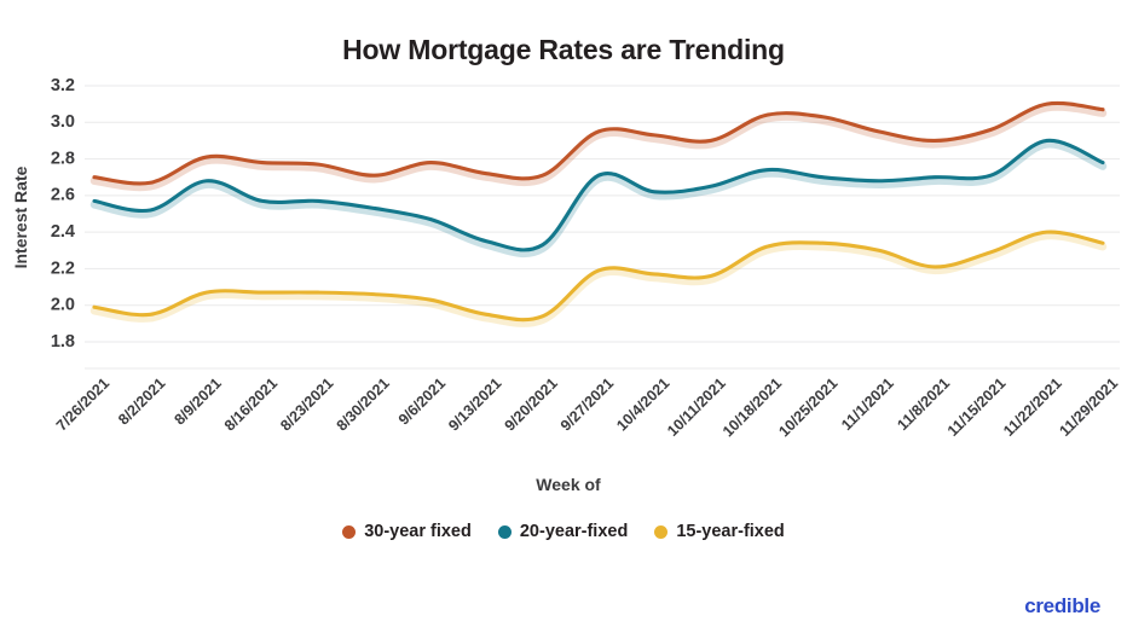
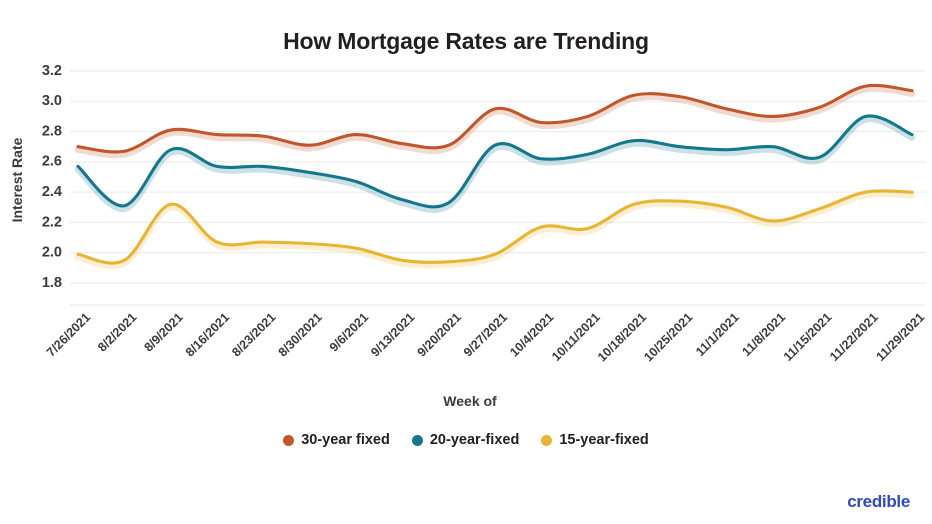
20-year-fixed/8/2/2021: 2.52 -> 2.31
15-year-fixed/8/9/2021: 2.07 -> 2.32
15-year-fixed/9/27/2021: 2.19 -> 1.99
30-year fixed/10/4/2021: 2.93 -> 2.86
20-year-fixed/11/15/2021: 2.71 -> 2.63
15-year-fixed/11/29/2021: 2.34 -> 2.40
